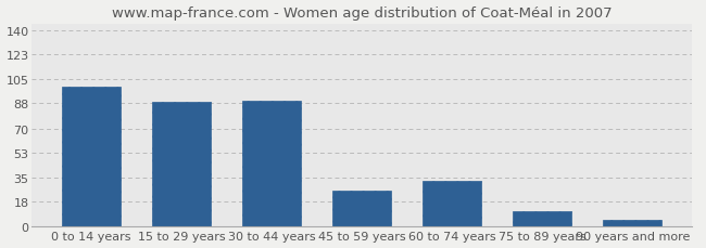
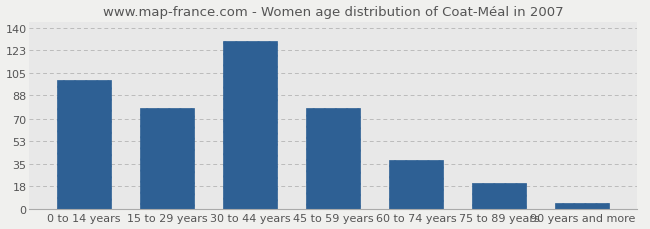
15 to 29 years: 89 -> 78
30 to 44 years: 90 -> 130
45 to 59 years: 26 -> 78
60 to 74 years: 33 -> 38
75 to 89 years: 11 -> 20
